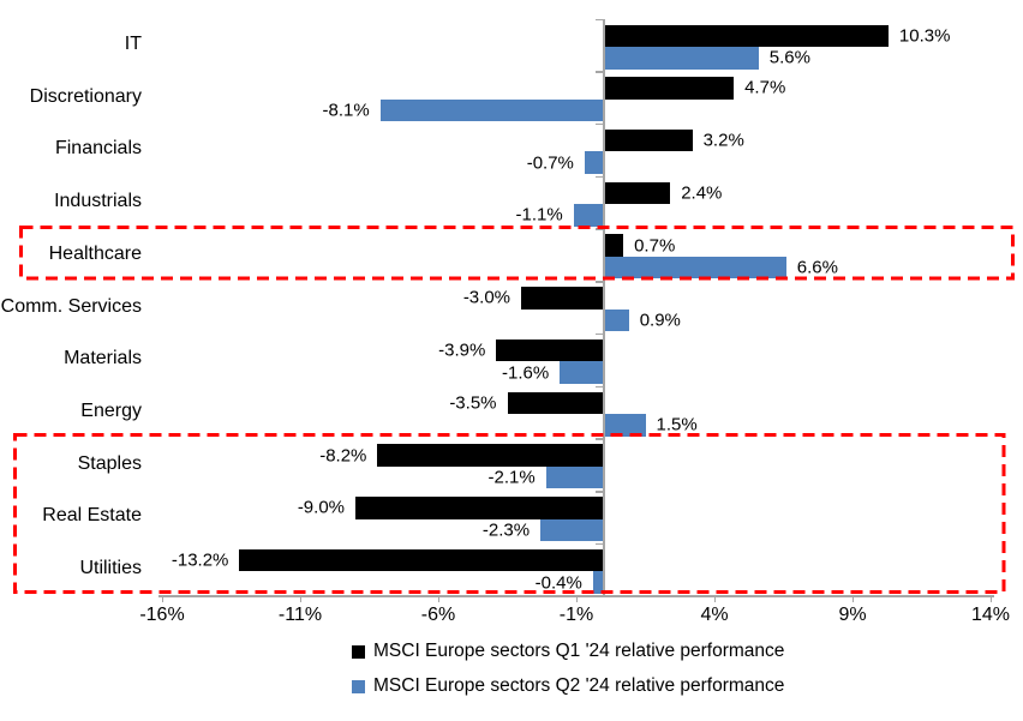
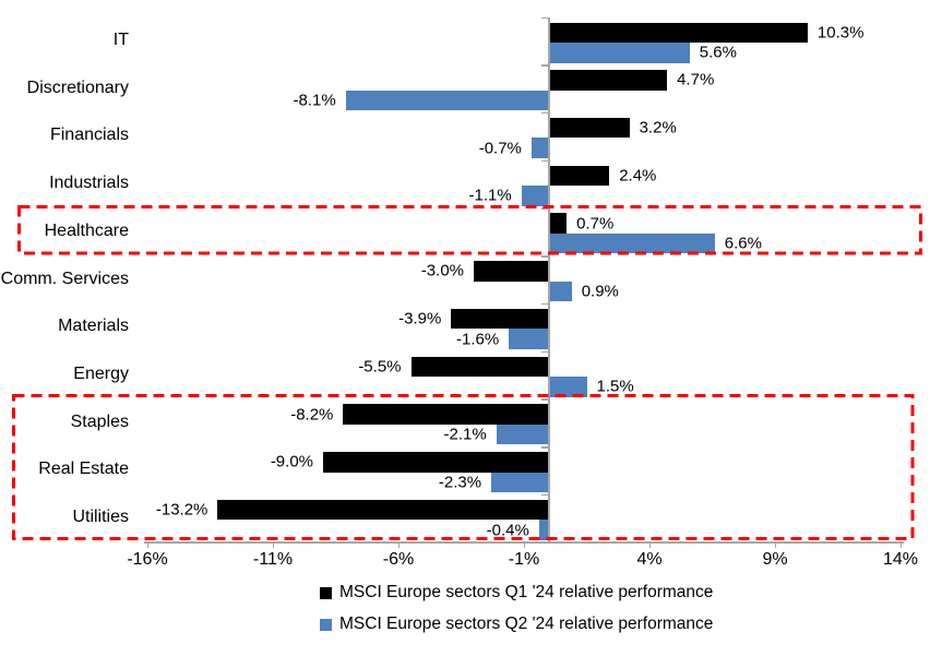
MSCI Europe sectors Q1 '24 relative performance/Energy: -3.5% -> -5.5%
